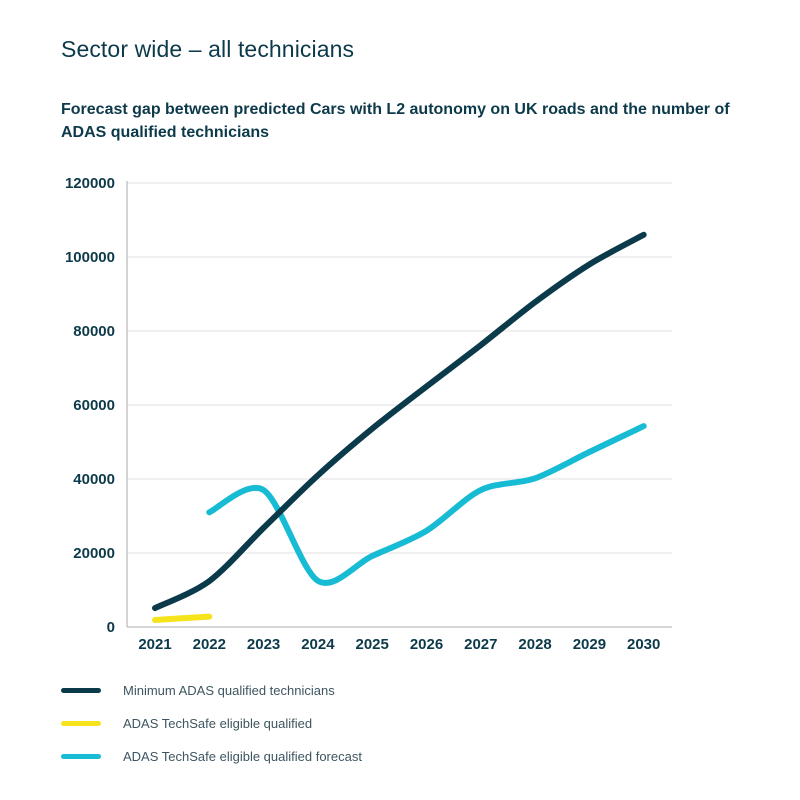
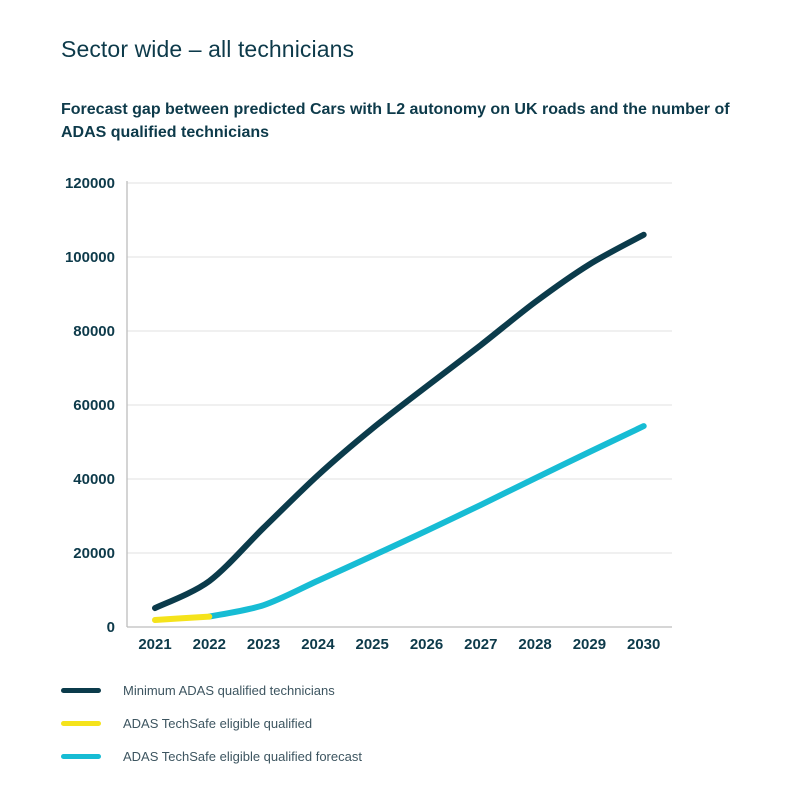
ADAS TechSafe eligible qualified forecast/2022: 31000 -> 3000
ADAS TechSafe eligible qualified forecast/2023: 37000 -> 6000
ADAS TechSafe eligible qualified forecast/2027: 37000 -> 33000
